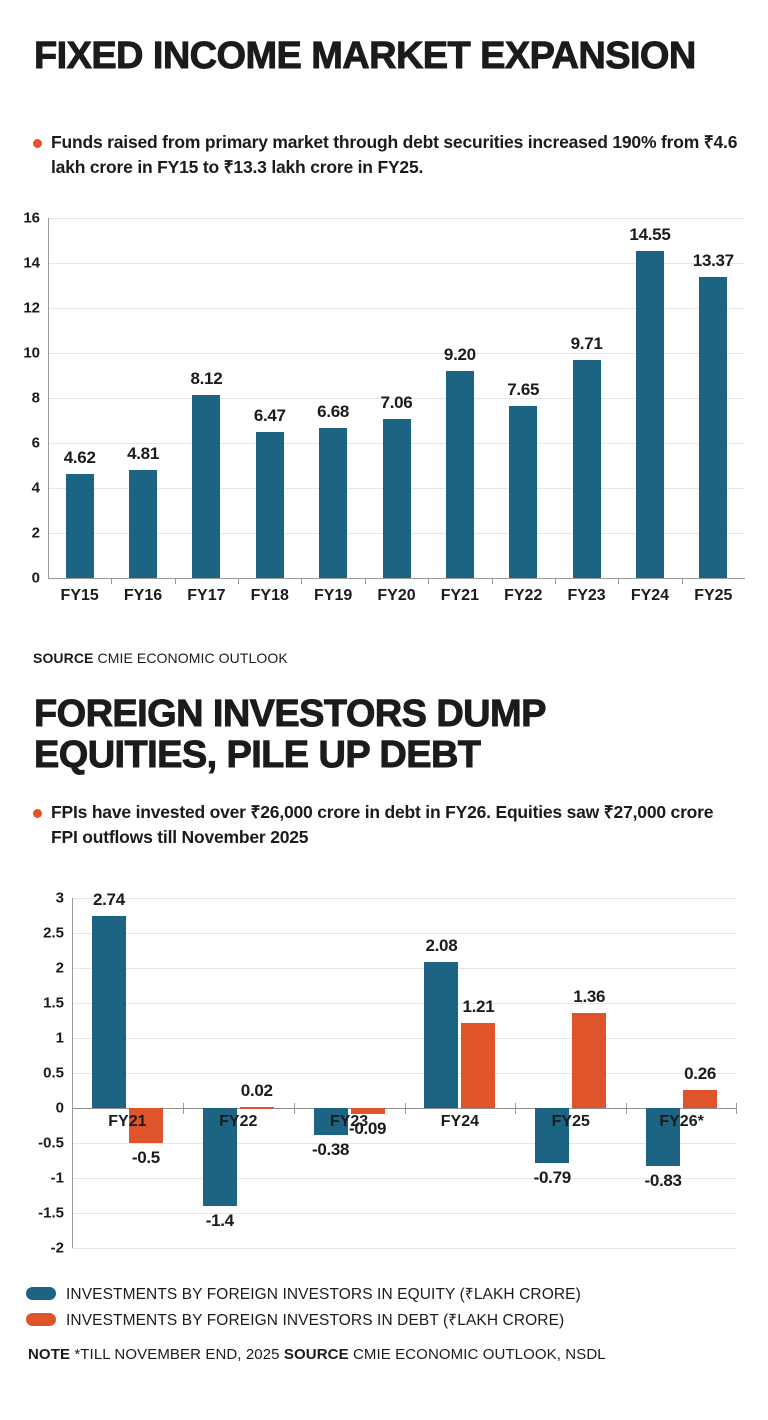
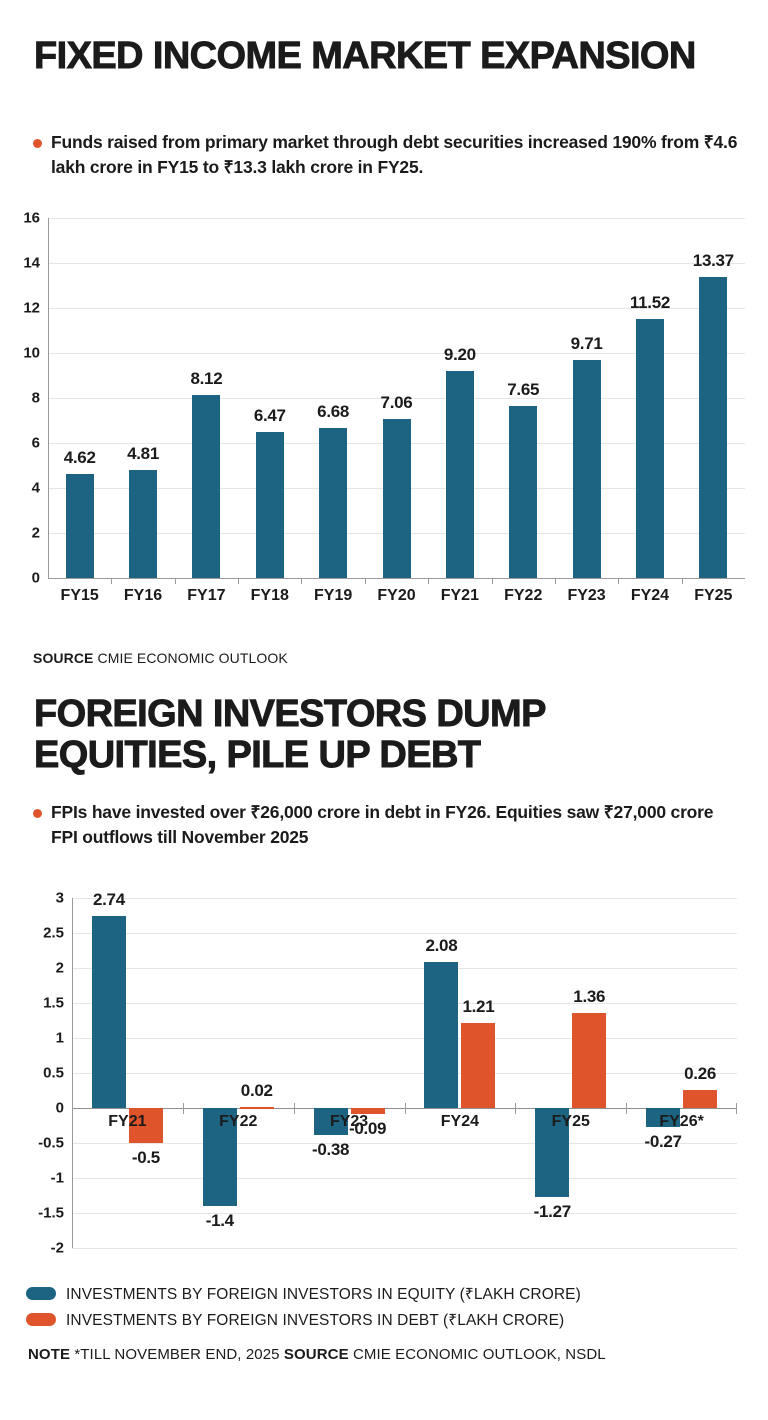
FIXED INCOME MARKET EXPANSION/FY24: 14.55 -> 11.52
FOREIGN INVESTORS DUMP EQUITIES, PILE UP DEBT/INVESTMENTS BY FOREIGN INVESTORS IN EQUITY (₹LAKH CRORE)/FY25: -0.79 -> -1.27
FOREIGN INVESTORS DUMP EQUITIES, PILE UP DEBT/INVESTMENTS BY FOREIGN INVESTORS IN EQUITY (₹LAKH CRORE)/FY26*: -0.83 -> -0.27
